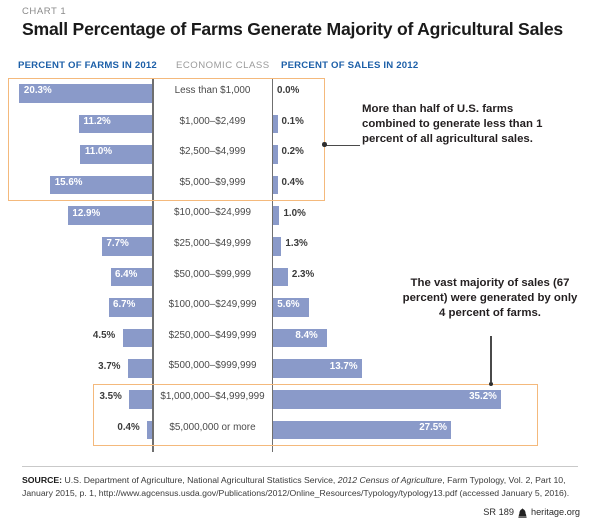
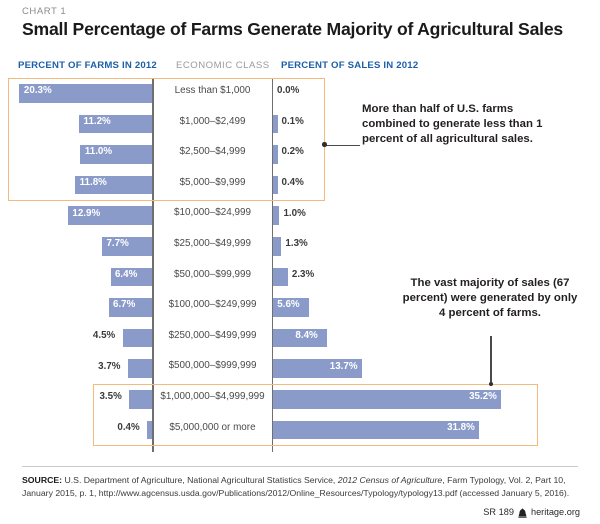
PERCENT OF FARMS IN 2012/$5,000–$9,999: 15.6% -> 11.8%
PERCENT OF SALES IN 2012/$5,000,000 or more: 27.5% -> 31.8%
